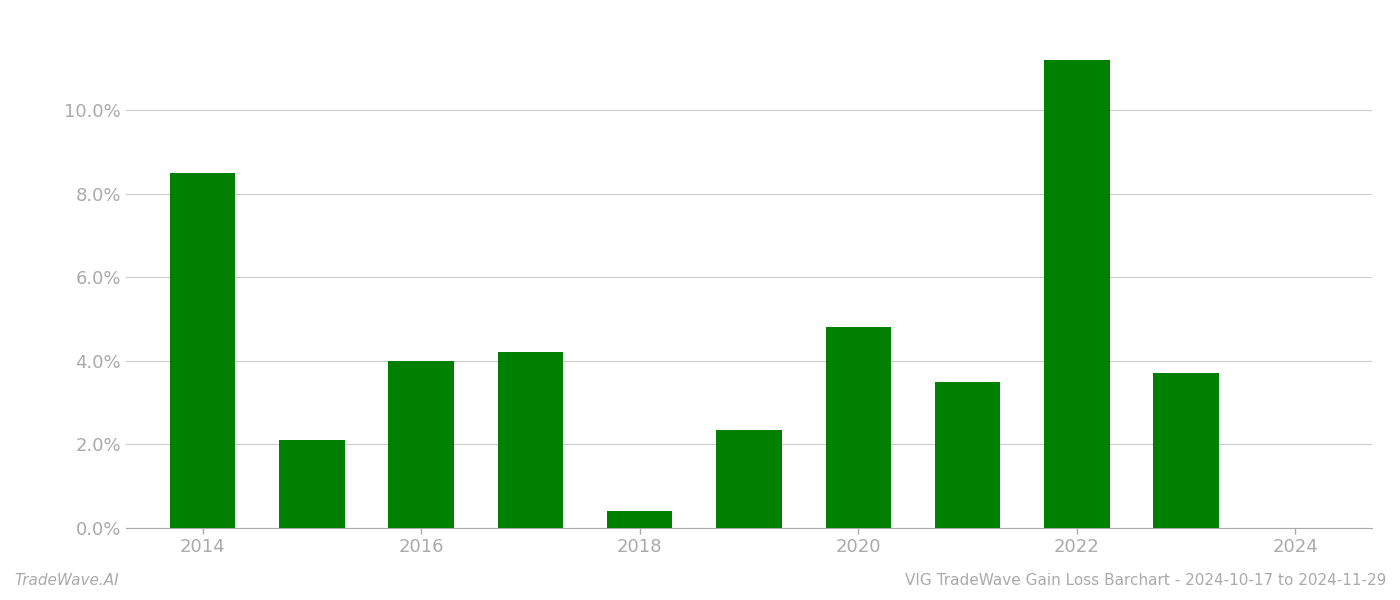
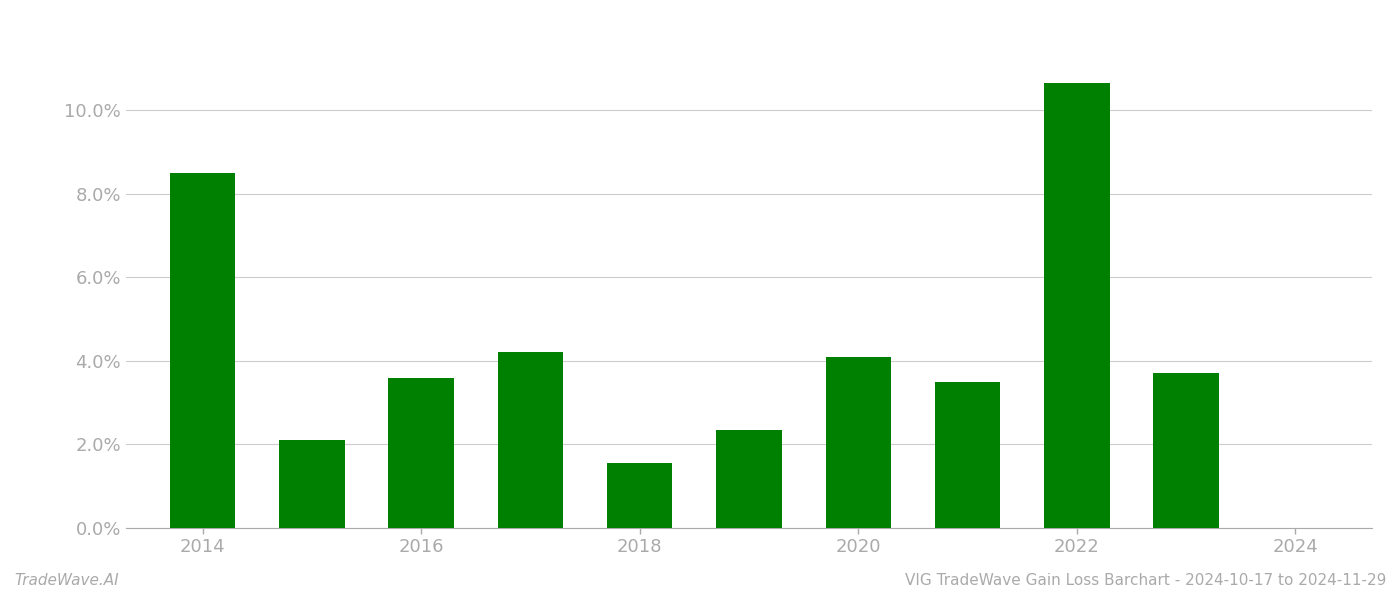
2016: 4.00% -> 3.60%
2018: 0.40% -> 1.55%
2020: 4.80% -> 4.10%
2022: 11.20% -> 10.65%
